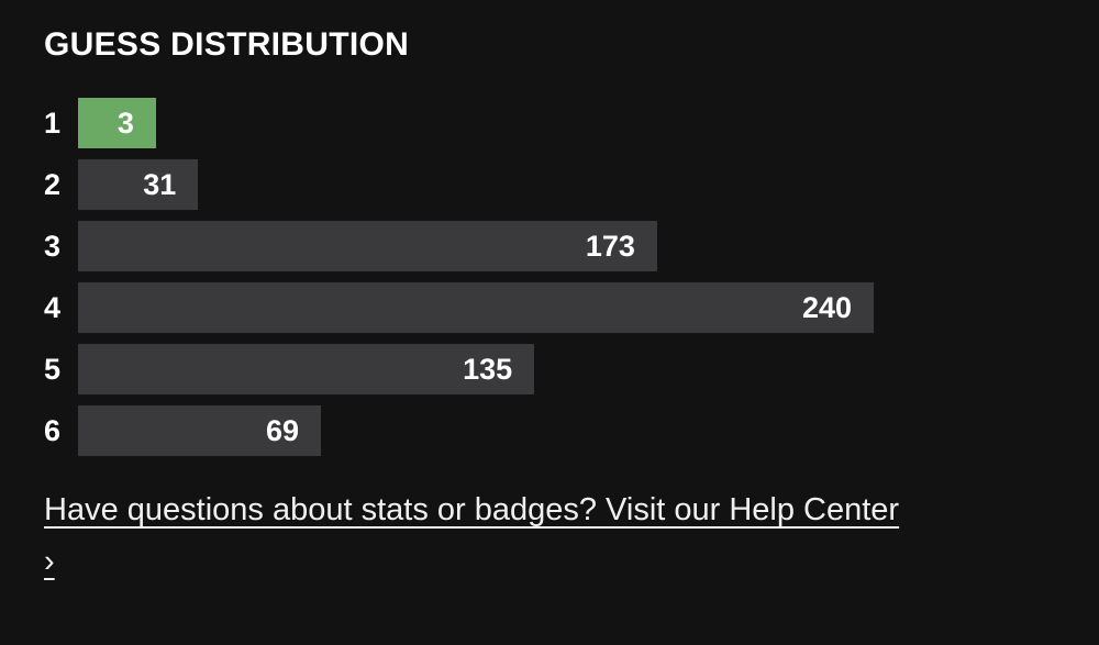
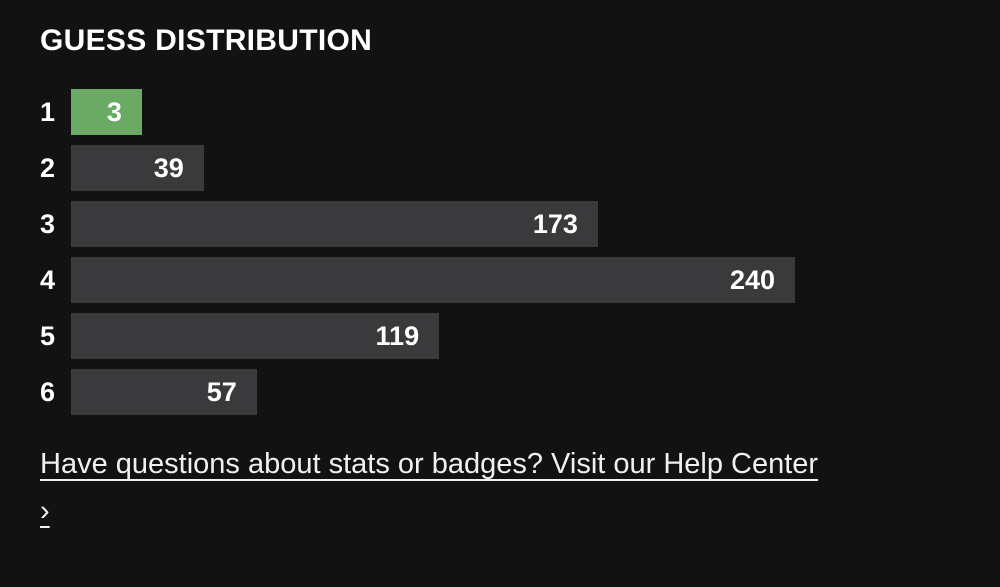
2: 31 -> 39
5: 135 -> 119
6: 69 -> 57
